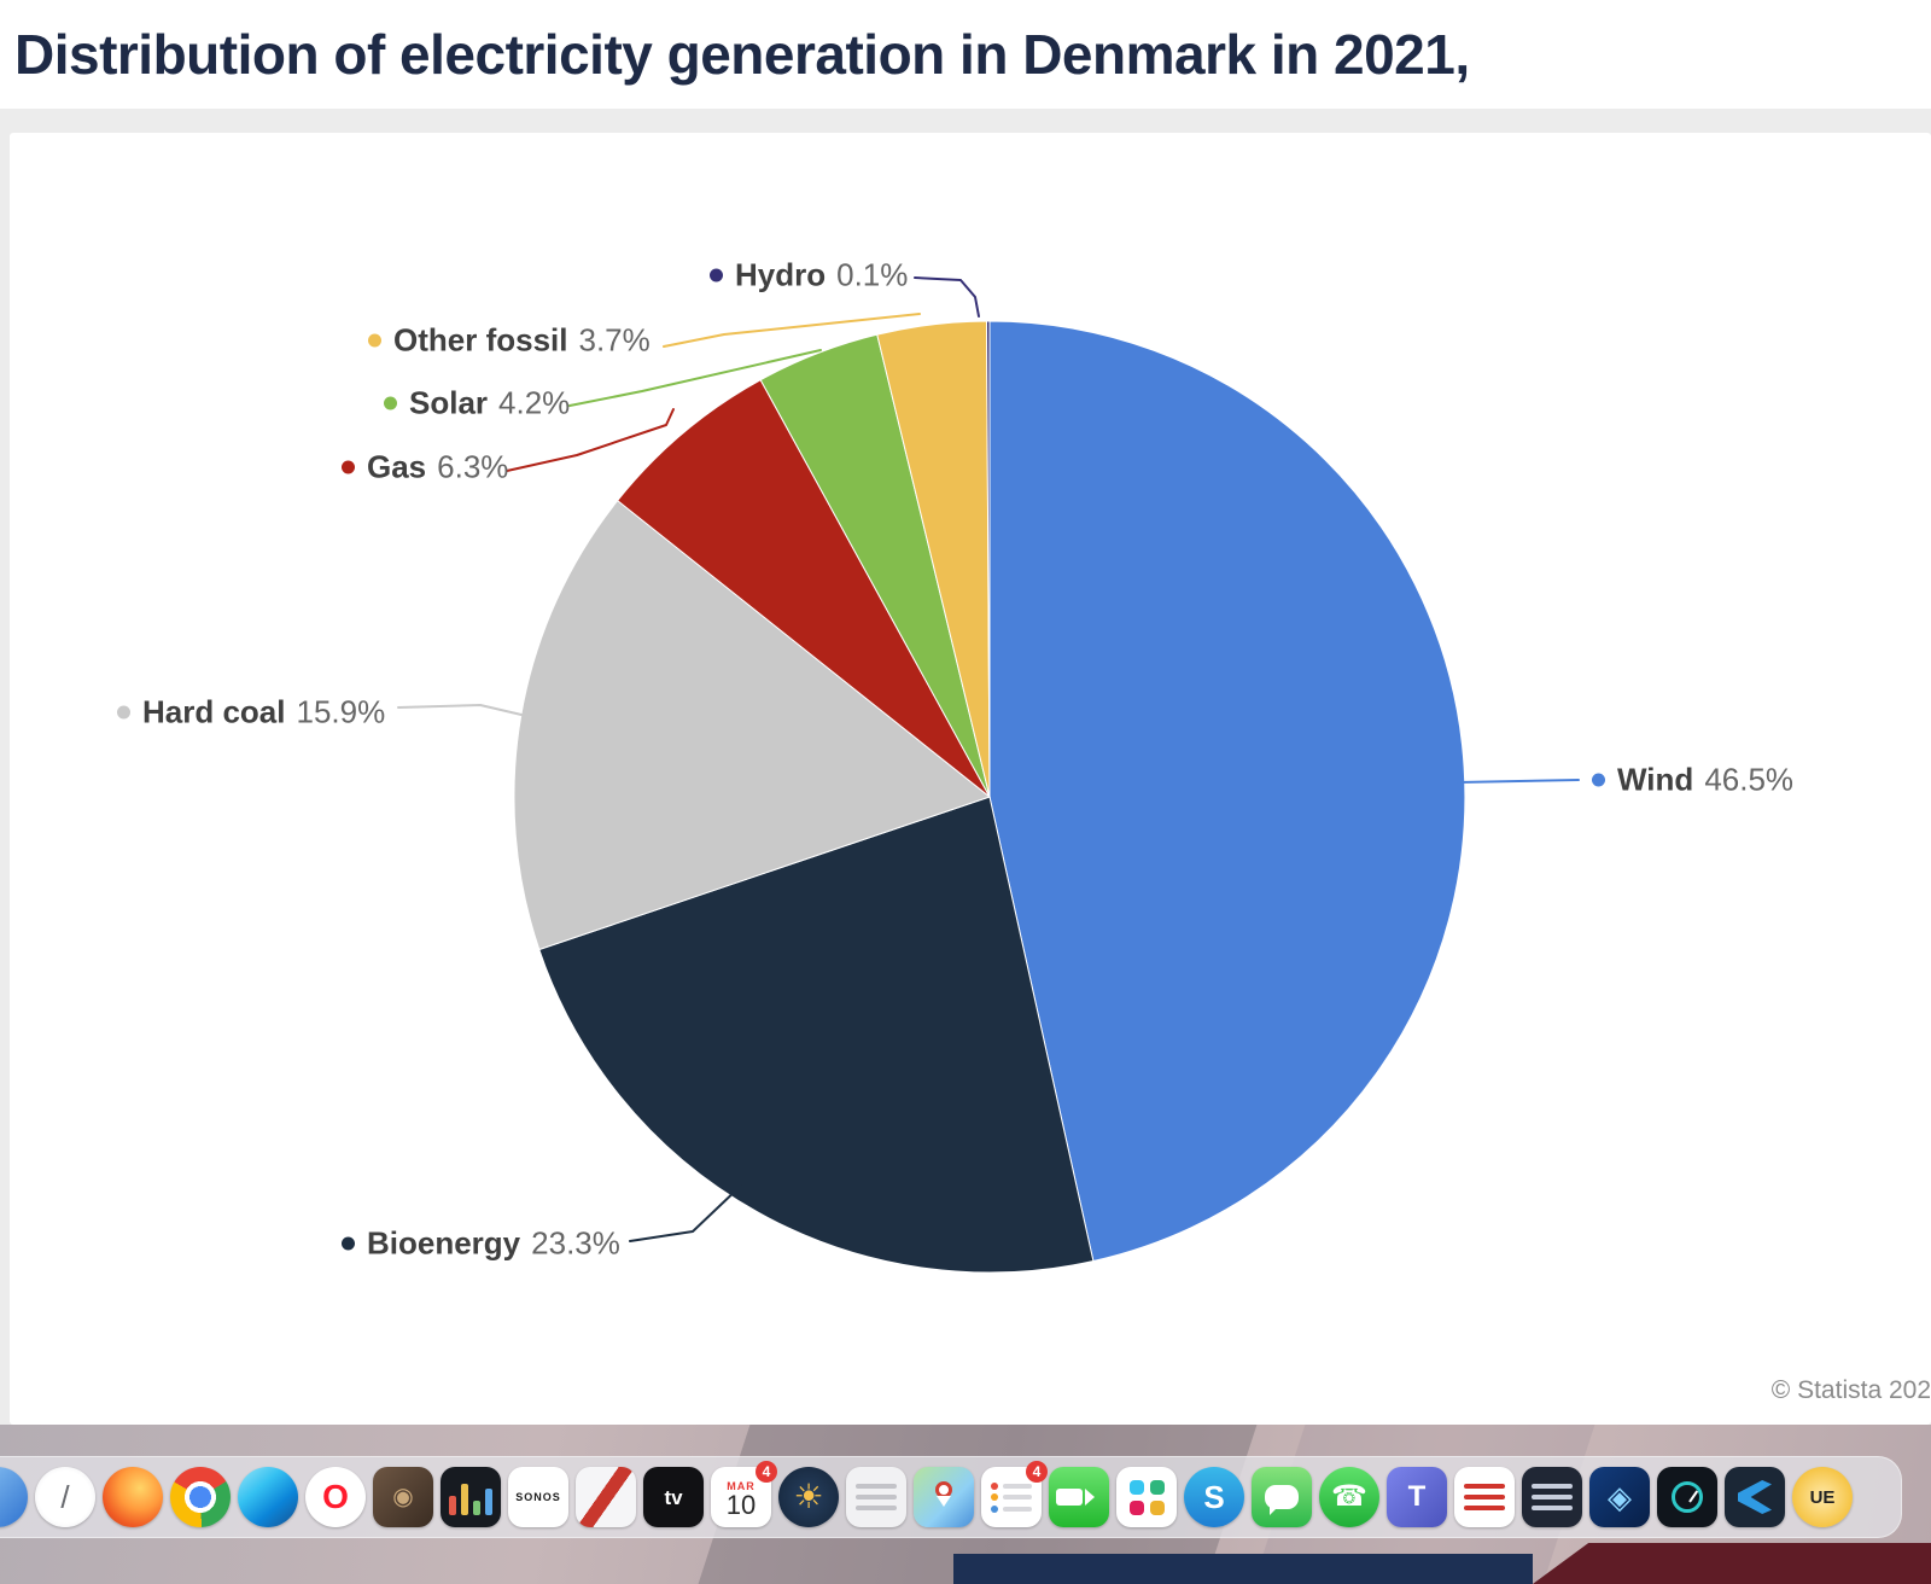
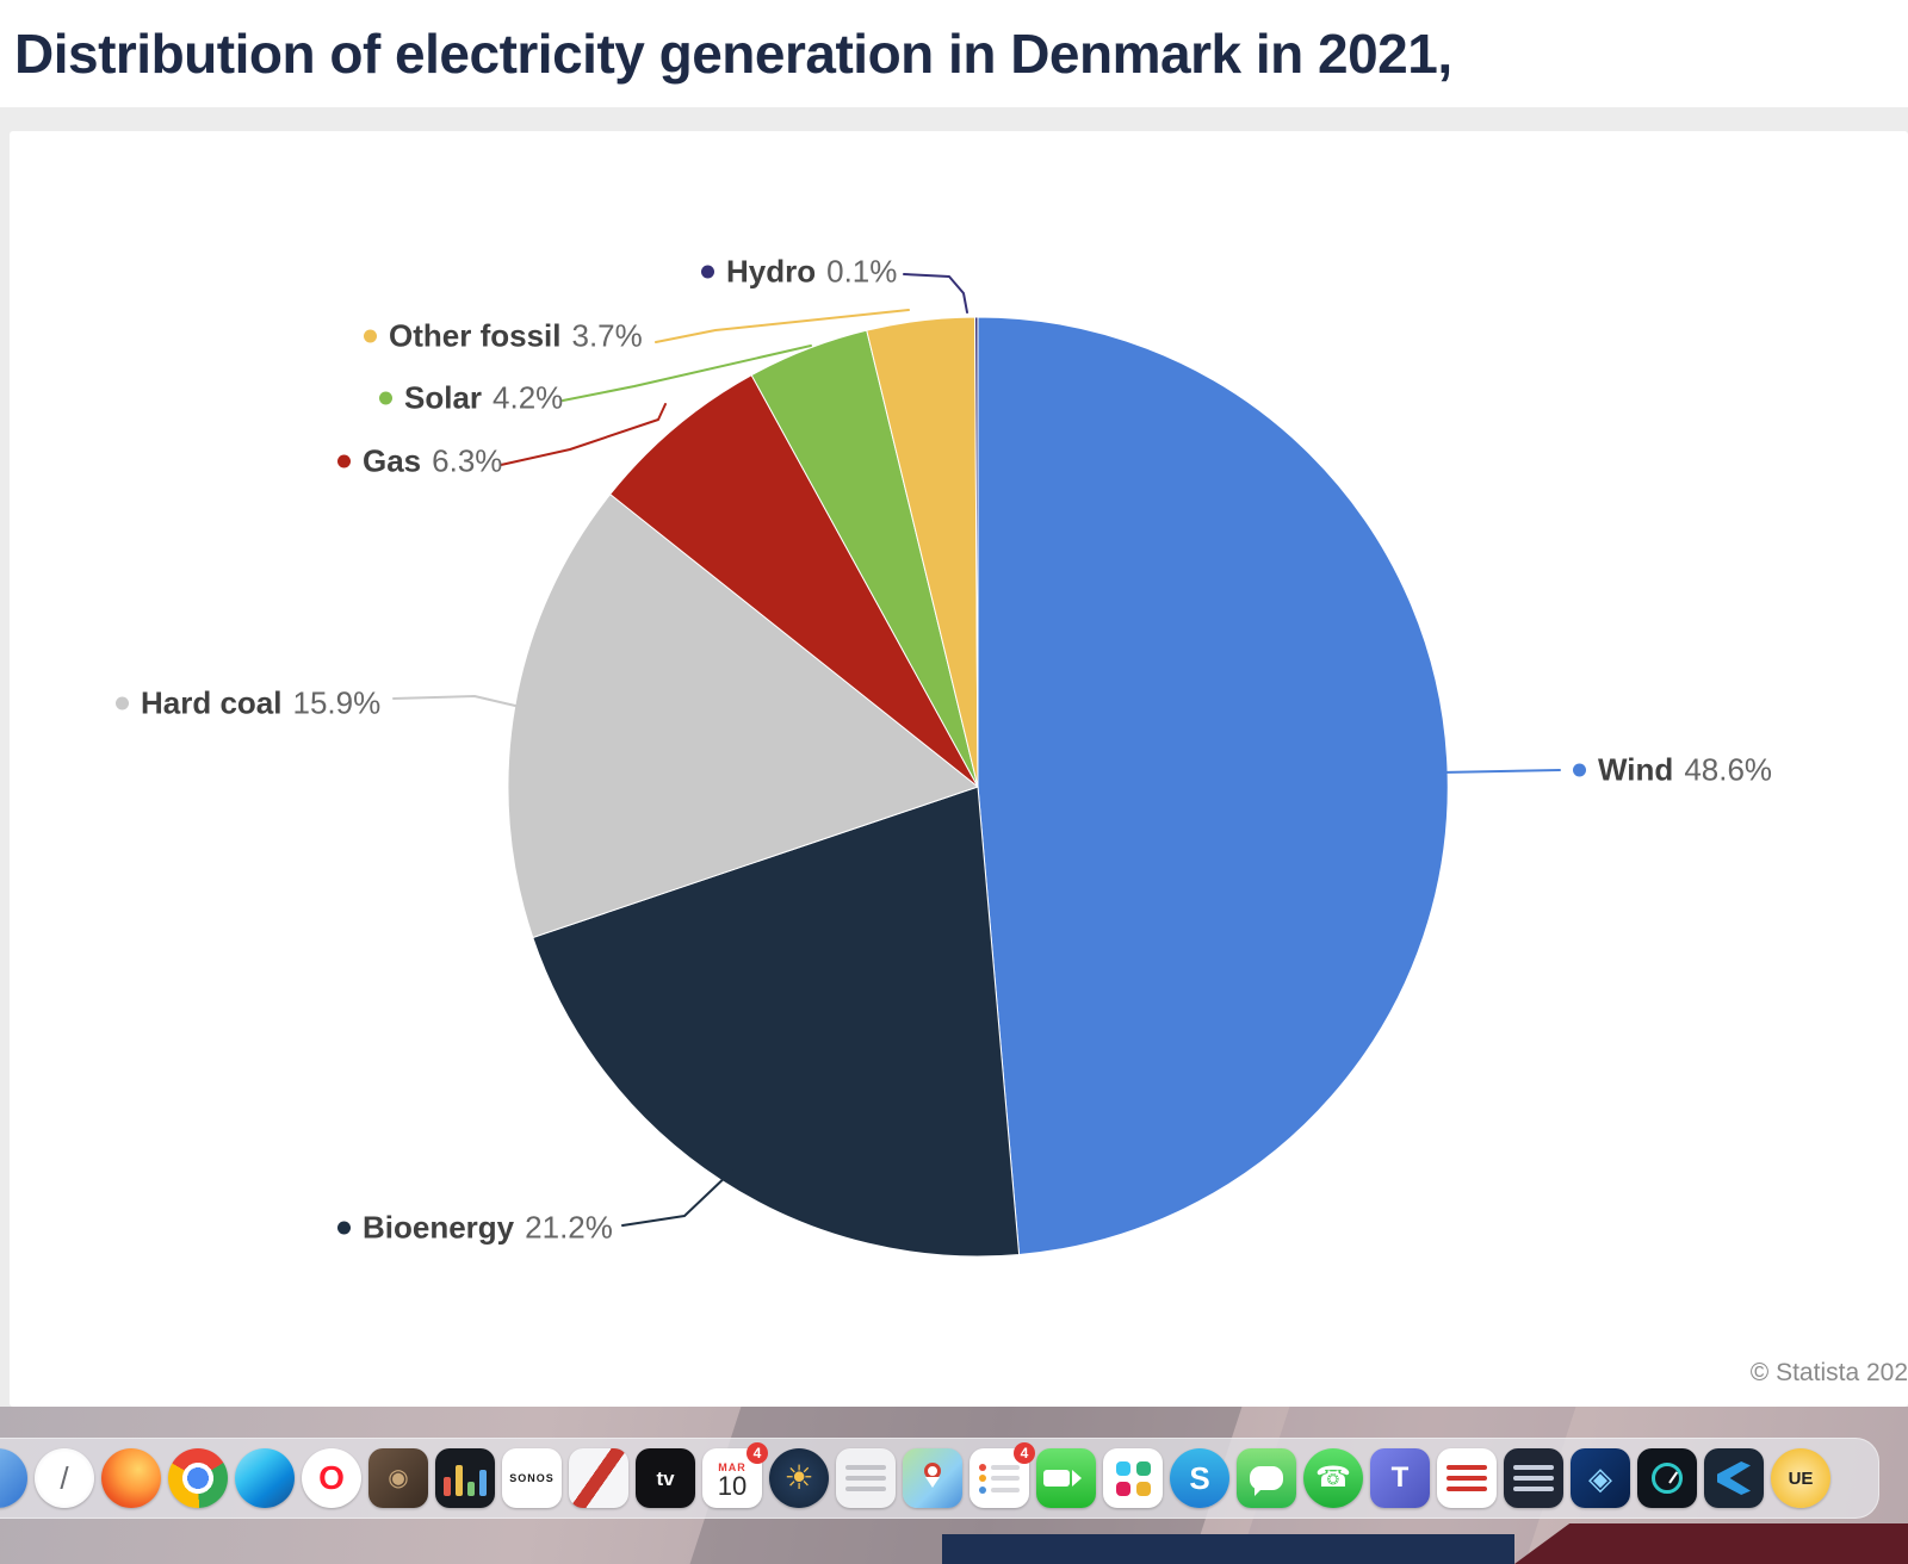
Wind: 46.5% -> 48.6%
Bioenergy: 23.3% -> 21.2%
